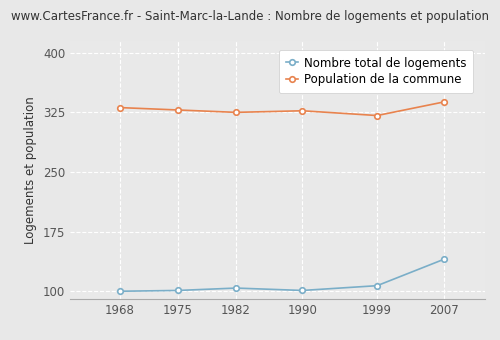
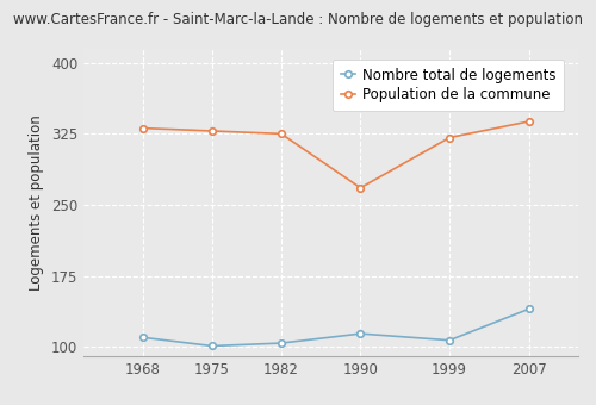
Nombre total de logements/1968: 100 -> 110
Nombre total de logements/1990: 101 -> 114
Population de la commune/1990: 327 -> 268
